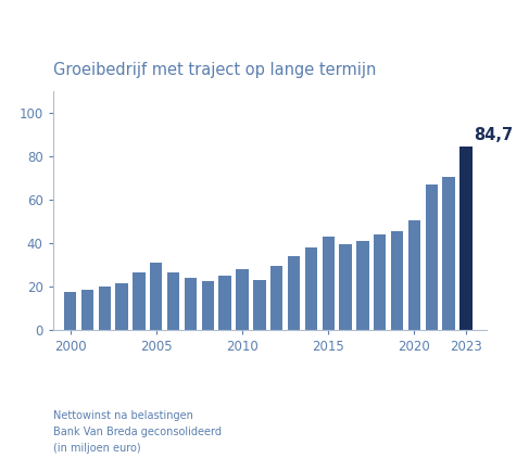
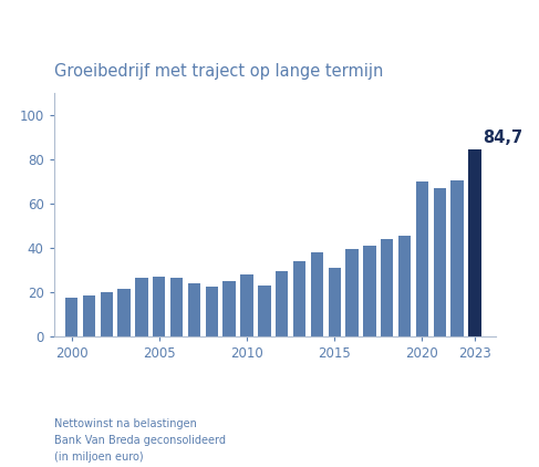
2005: 31 -> 27
2015: 43 -> 31
2020: 50 -> 70
